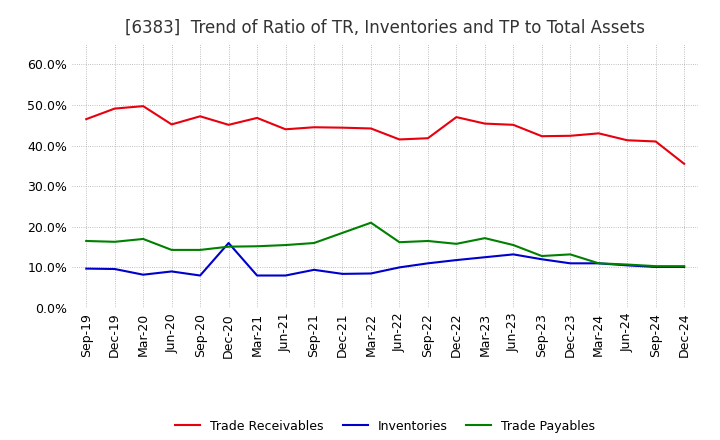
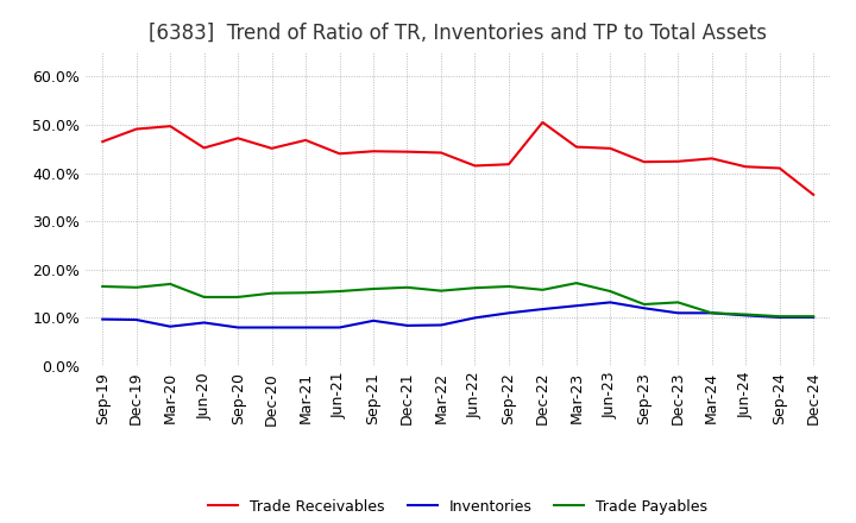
Inventories/Dec-20: 16.0% -> 8.0%
Trade Payables/Dec-21: 18.5% -> 16.3%
Trade Payables/Mar-22: 21.0% -> 15.6%
Trade Receivables/Dec-22: 47.0% -> 50.5%
